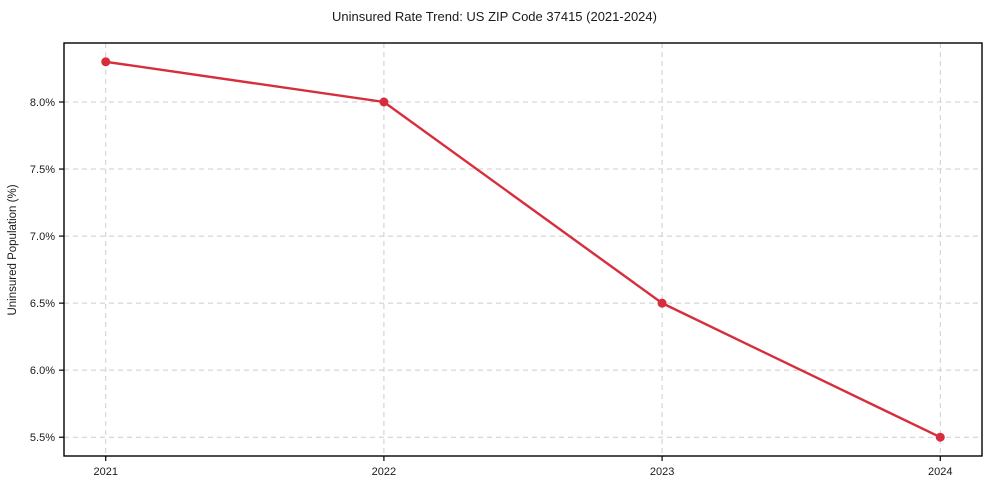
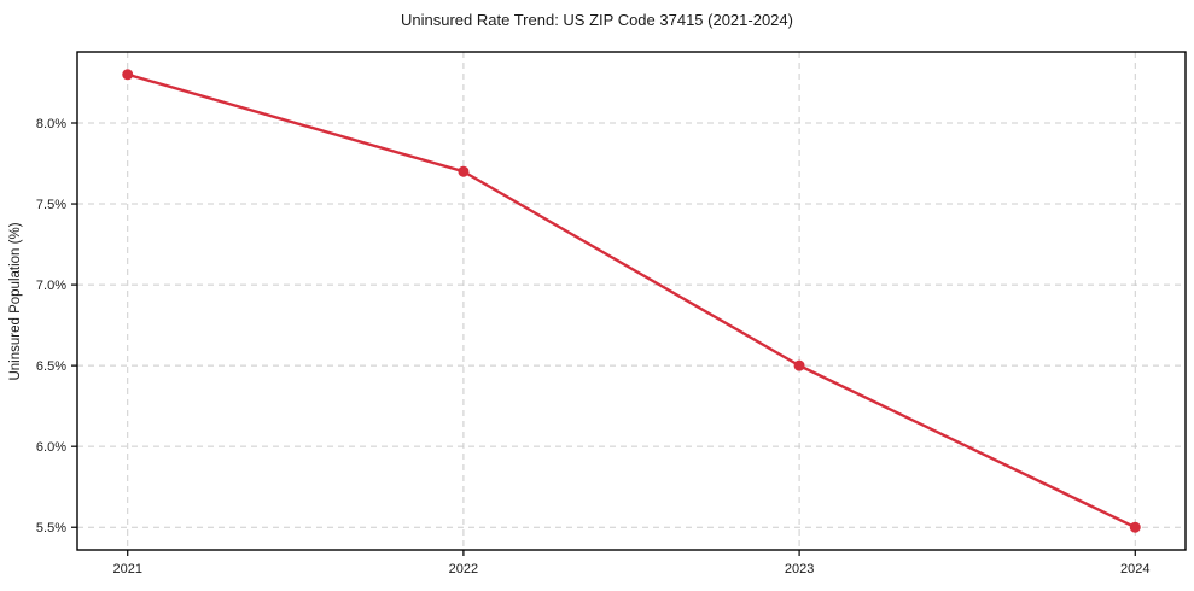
2022: 8.0% -> 7.7%
